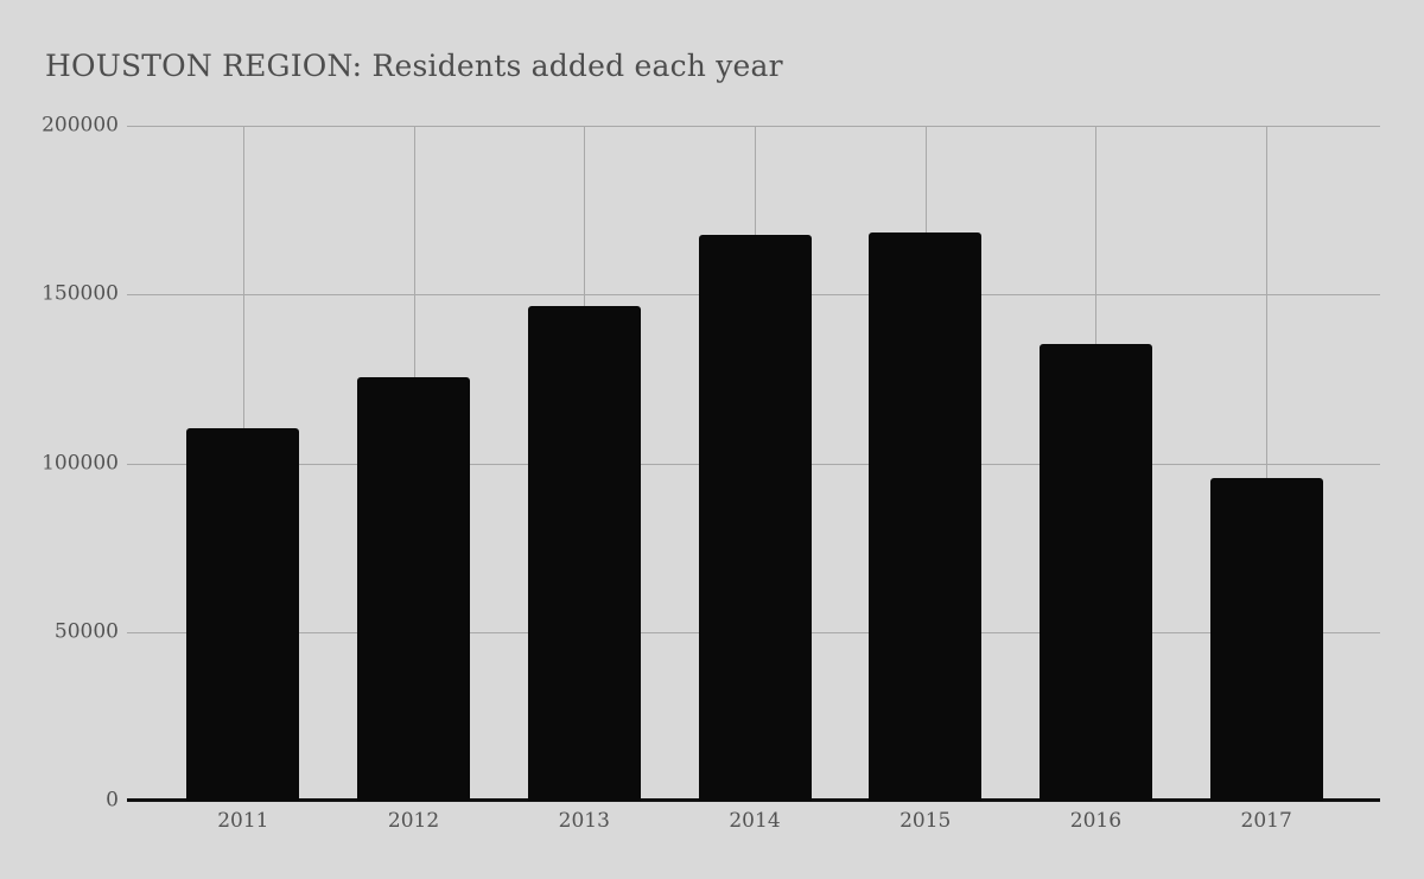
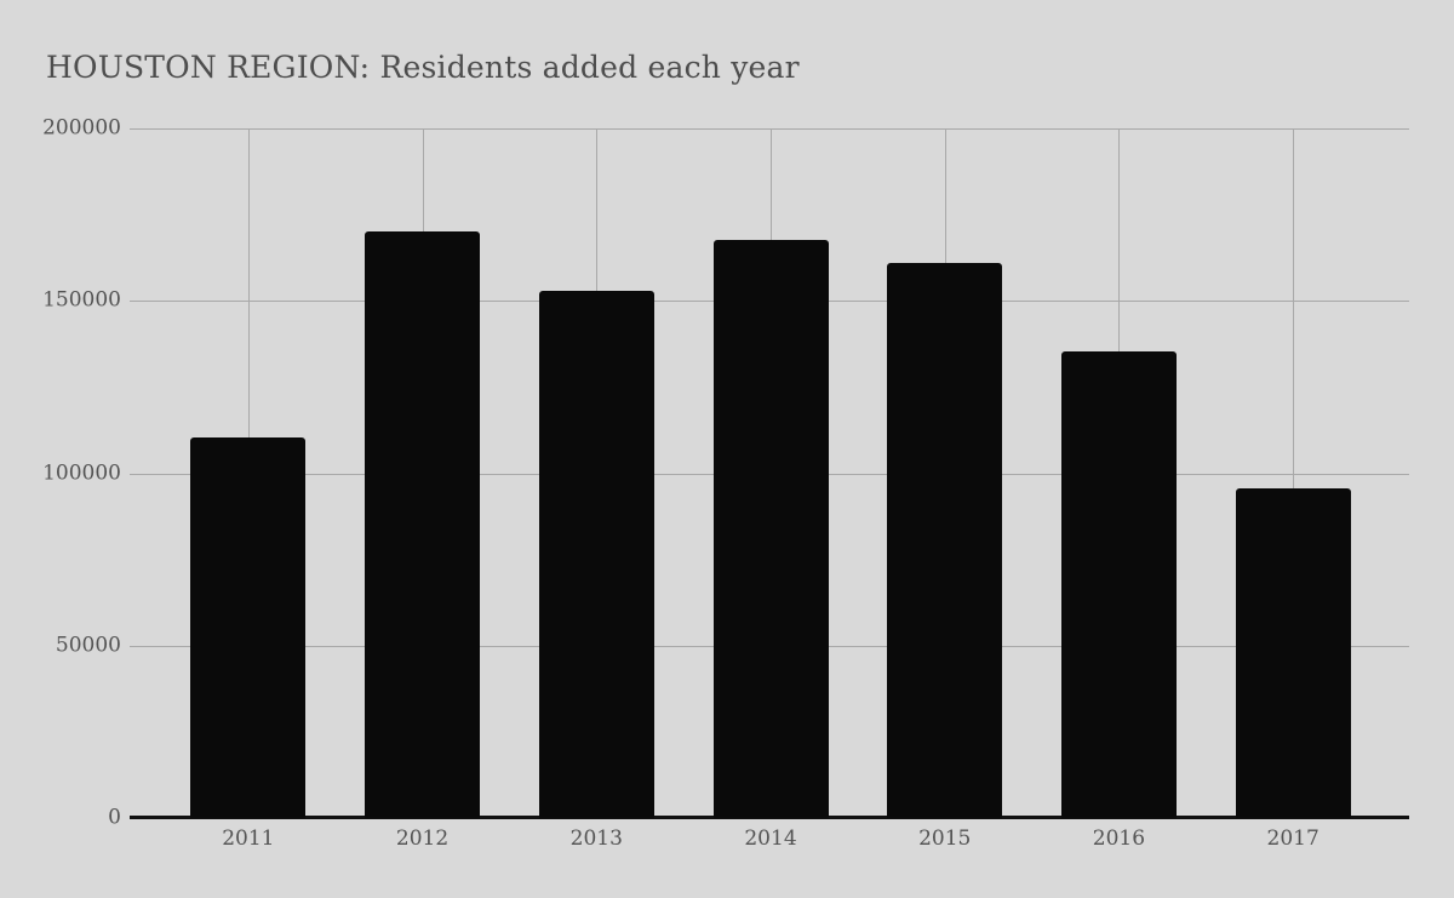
2012: 126000 -> 170000
2013: 146000 -> 153000
2015: 168000 -> 161000
